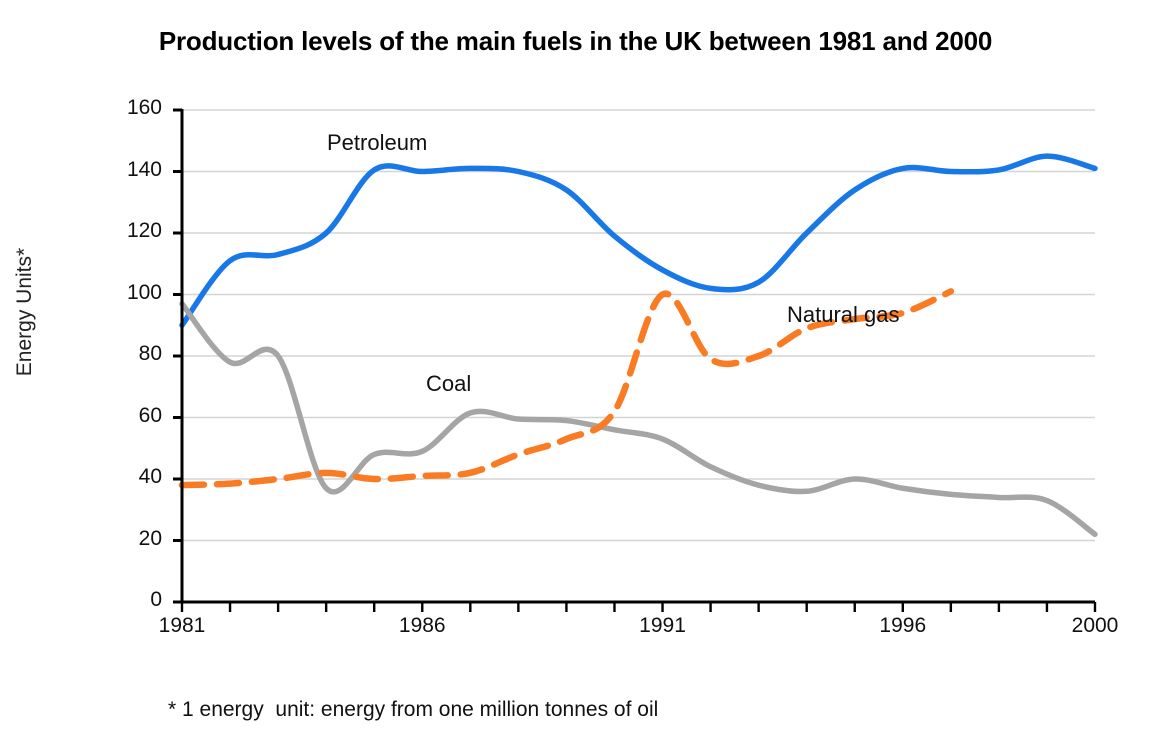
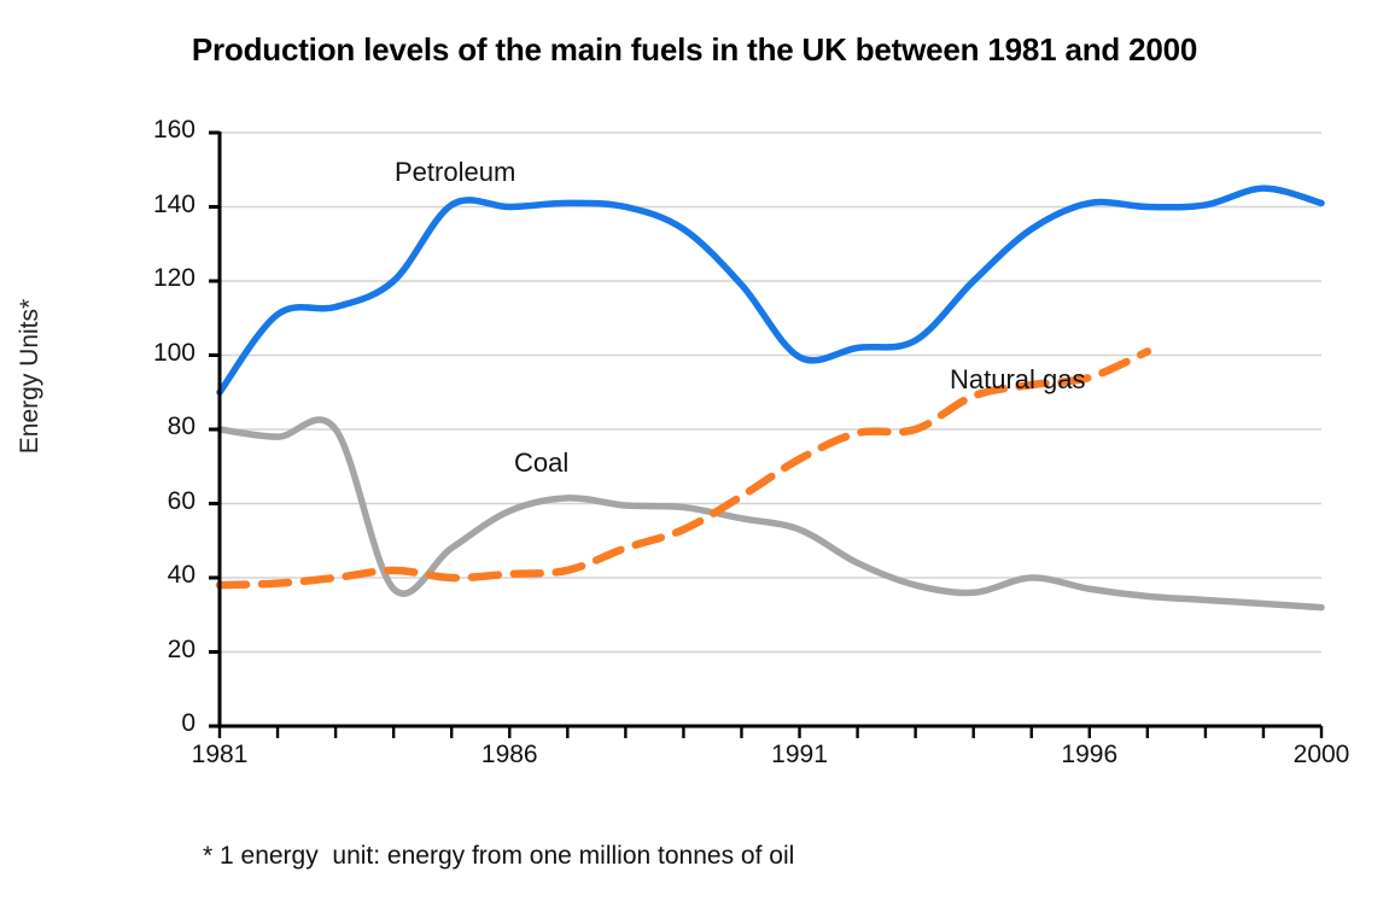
Coal/1981: 97 -> 80
Coal/1986: 49 -> 58
Petroleum/1991: 108 -> 100
Natural gas/1991: 100 -> 72
Coal/2000: 22 -> 32
